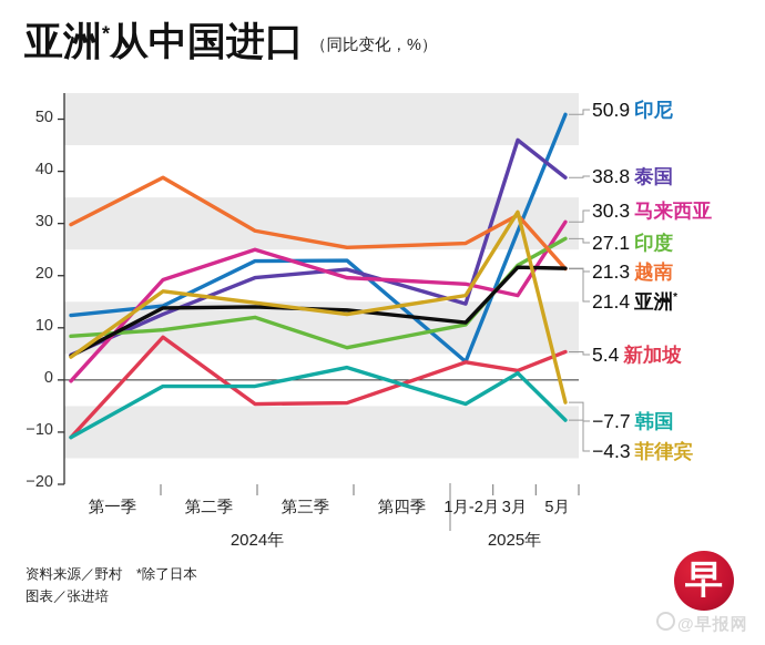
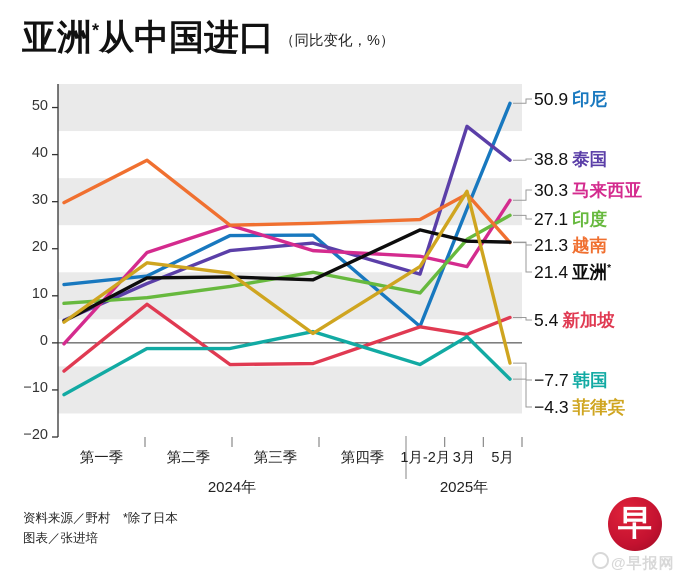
新加坡/第一季: -11 -> -6
越南/第三季: 29 -> 25
印度/第四季: 6 -> 15
菲律宾/第四季: 13 -> 2
亚洲*/1月-2月: 11 -> 24
